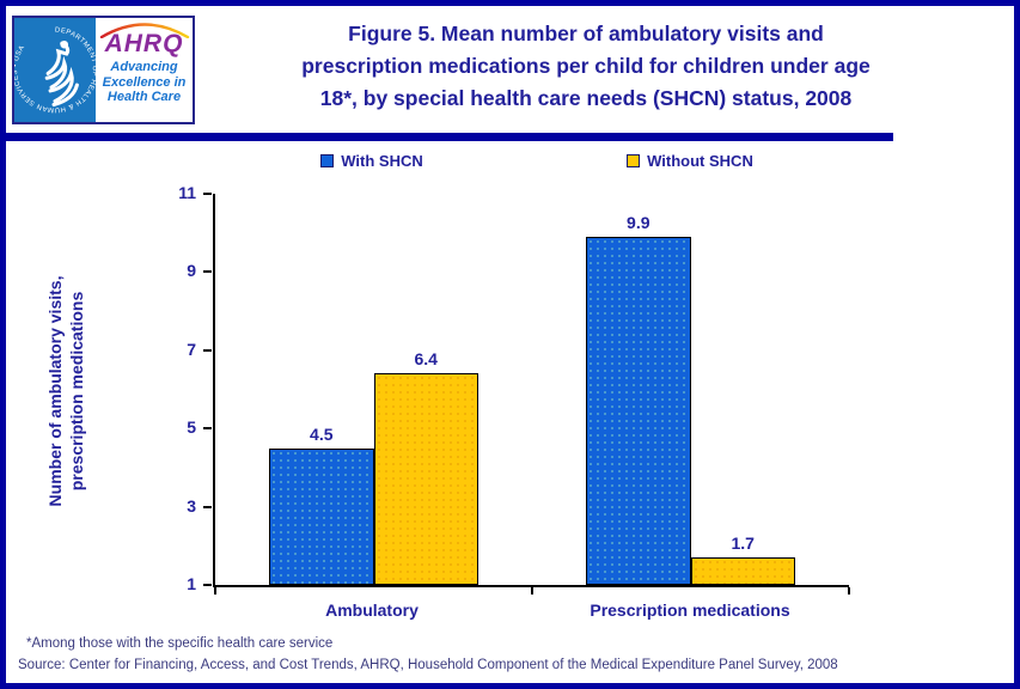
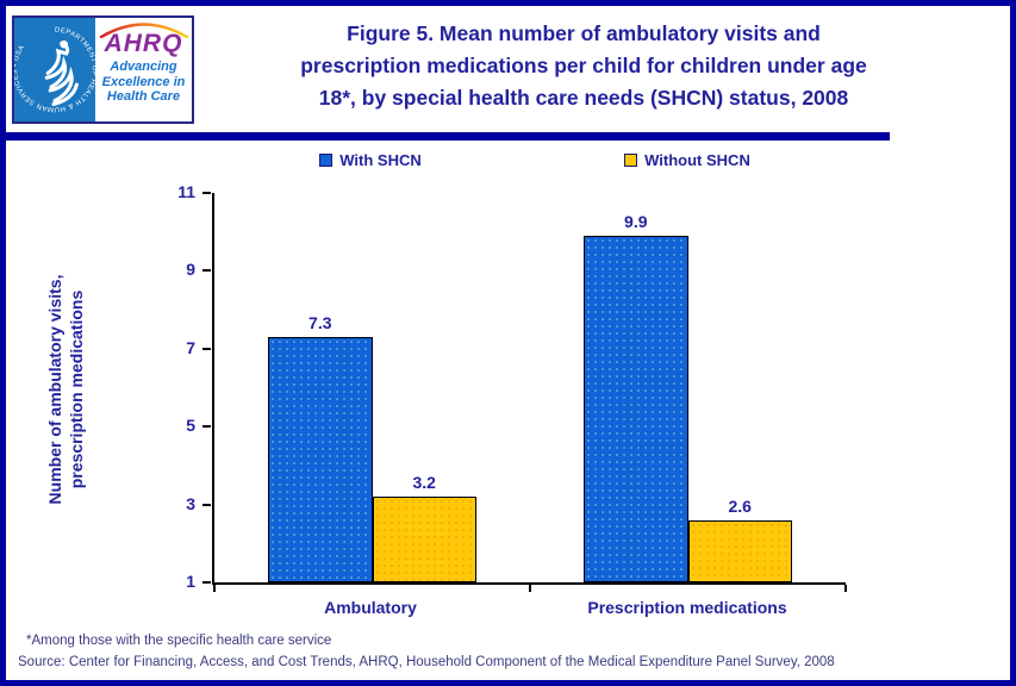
With SHCN/Ambulatory: 4.5 -> 7.3
Without SHCN/Ambulatory: 6.4 -> 3.2
Without SHCN/Prescription medications: 1.7 -> 2.6
